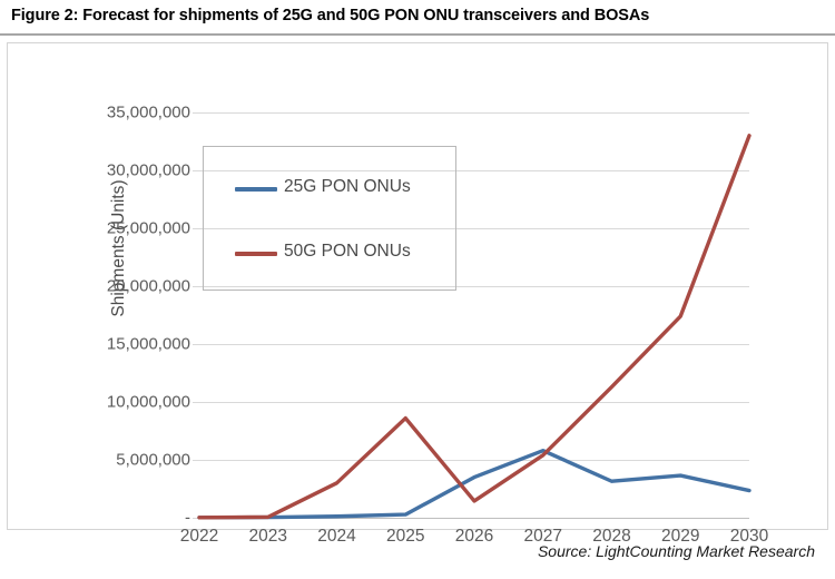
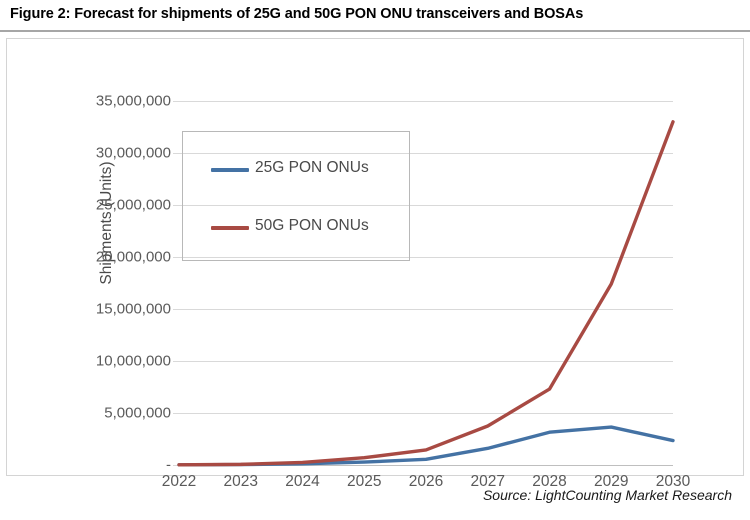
50G PON ONUs/2024: 3000000 -> 200000
50G PON ONUs/2025: 8600000 -> 700000
25G PON ONUs/2026: 3500000 -> 600000
25G PON ONUs/2027: 5800000 -> 1600000
50G PON ONUs/2027: 5400000 -> 3800000
50G PON ONUs/2028: 11300000 -> 7300000
